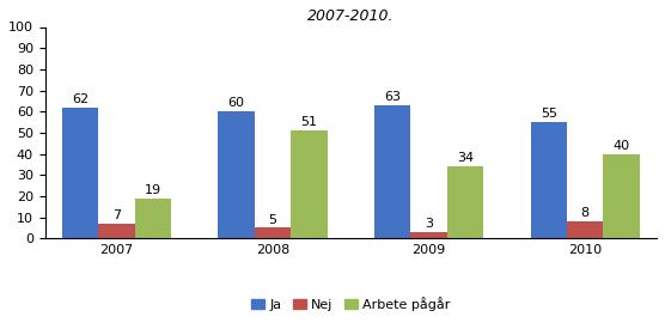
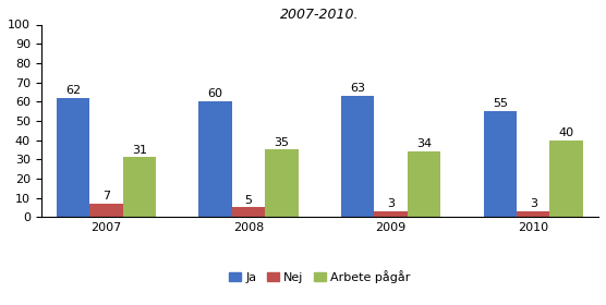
Arbete pågår/2007: 19 -> 31
Arbete pågår/2008: 51 -> 35
Nej/2010: 8 -> 3
